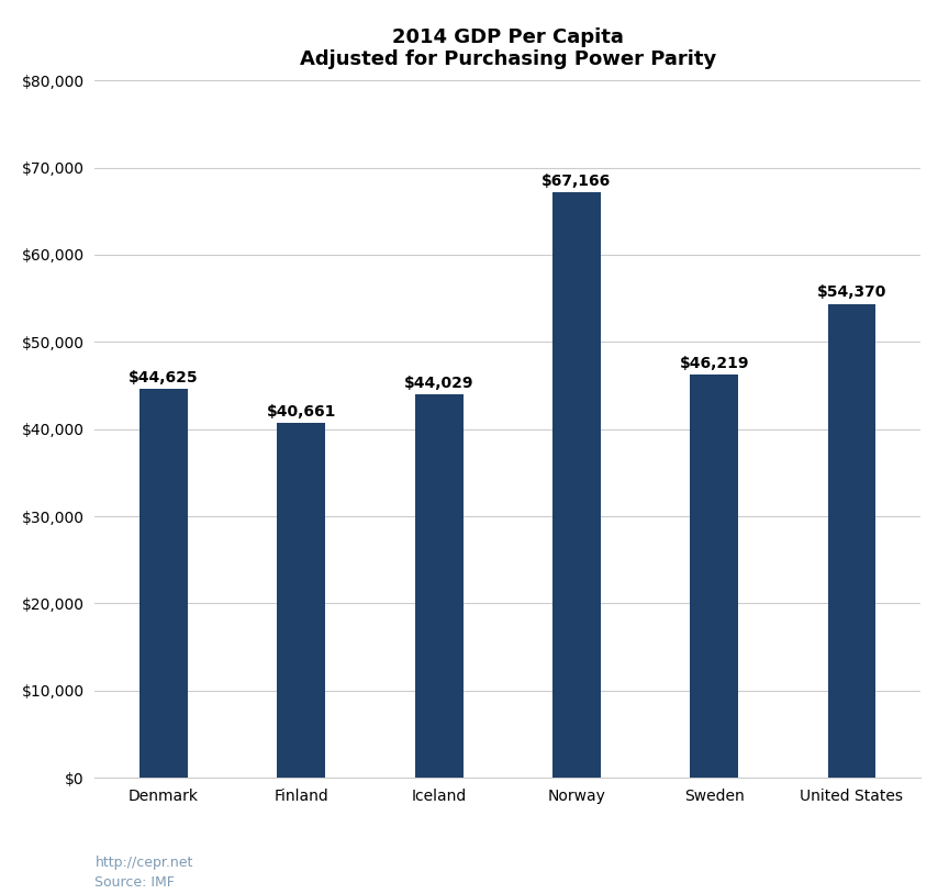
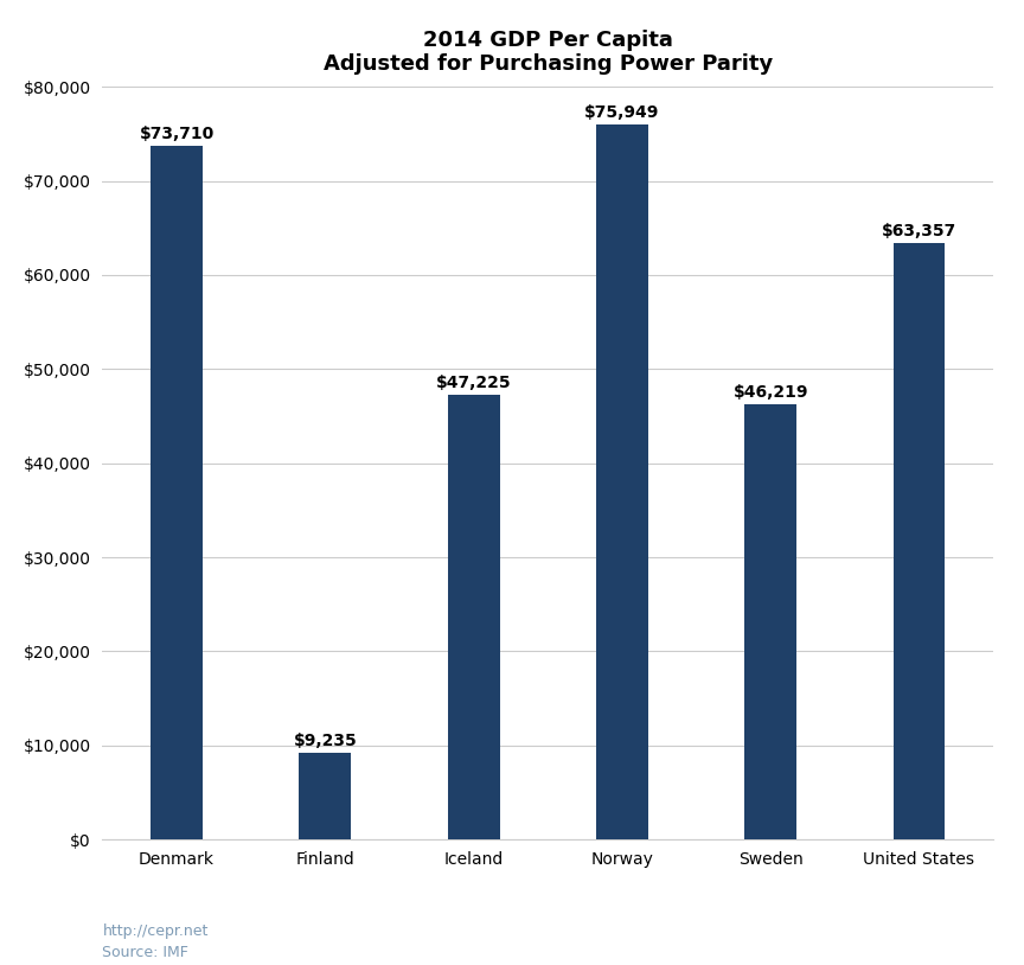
Denmark: $44,625 -> $73,710
Finland: $40,661 -> $9,235
Iceland: $44,029 -> $47,225
Norway: $67,166 -> $75,949
United States: $54,370 -> $63,357
